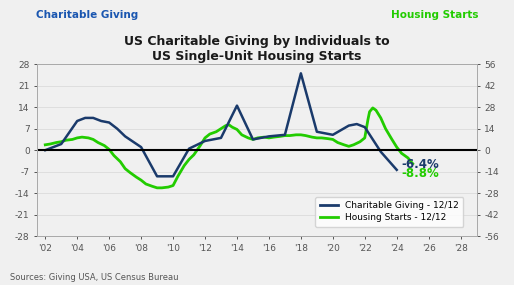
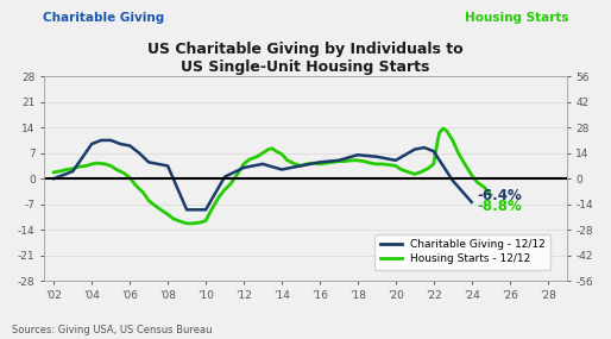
Charitable Giving - 12/12/'08: 1.0 -> 3.5
Charitable Giving - 12/12/'14: 14.5 -> 2.5
Charitable Giving - 12/12/'18: 25.0 -> 6.5
